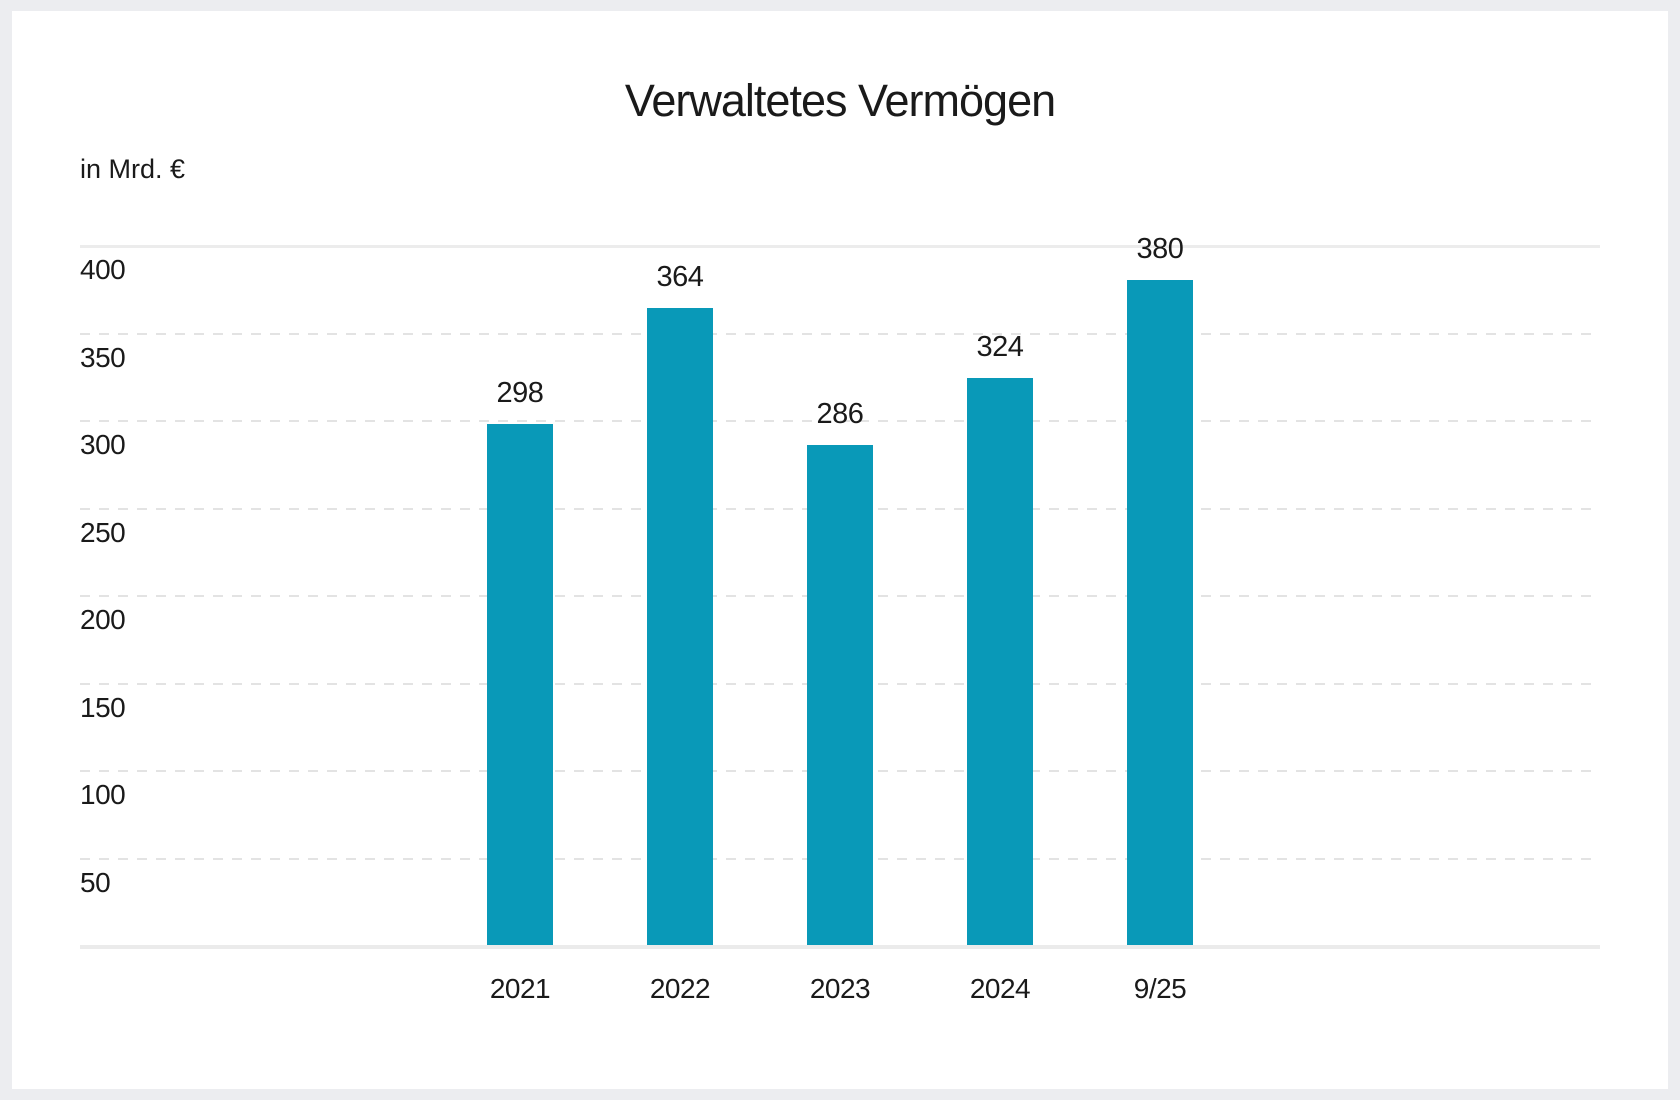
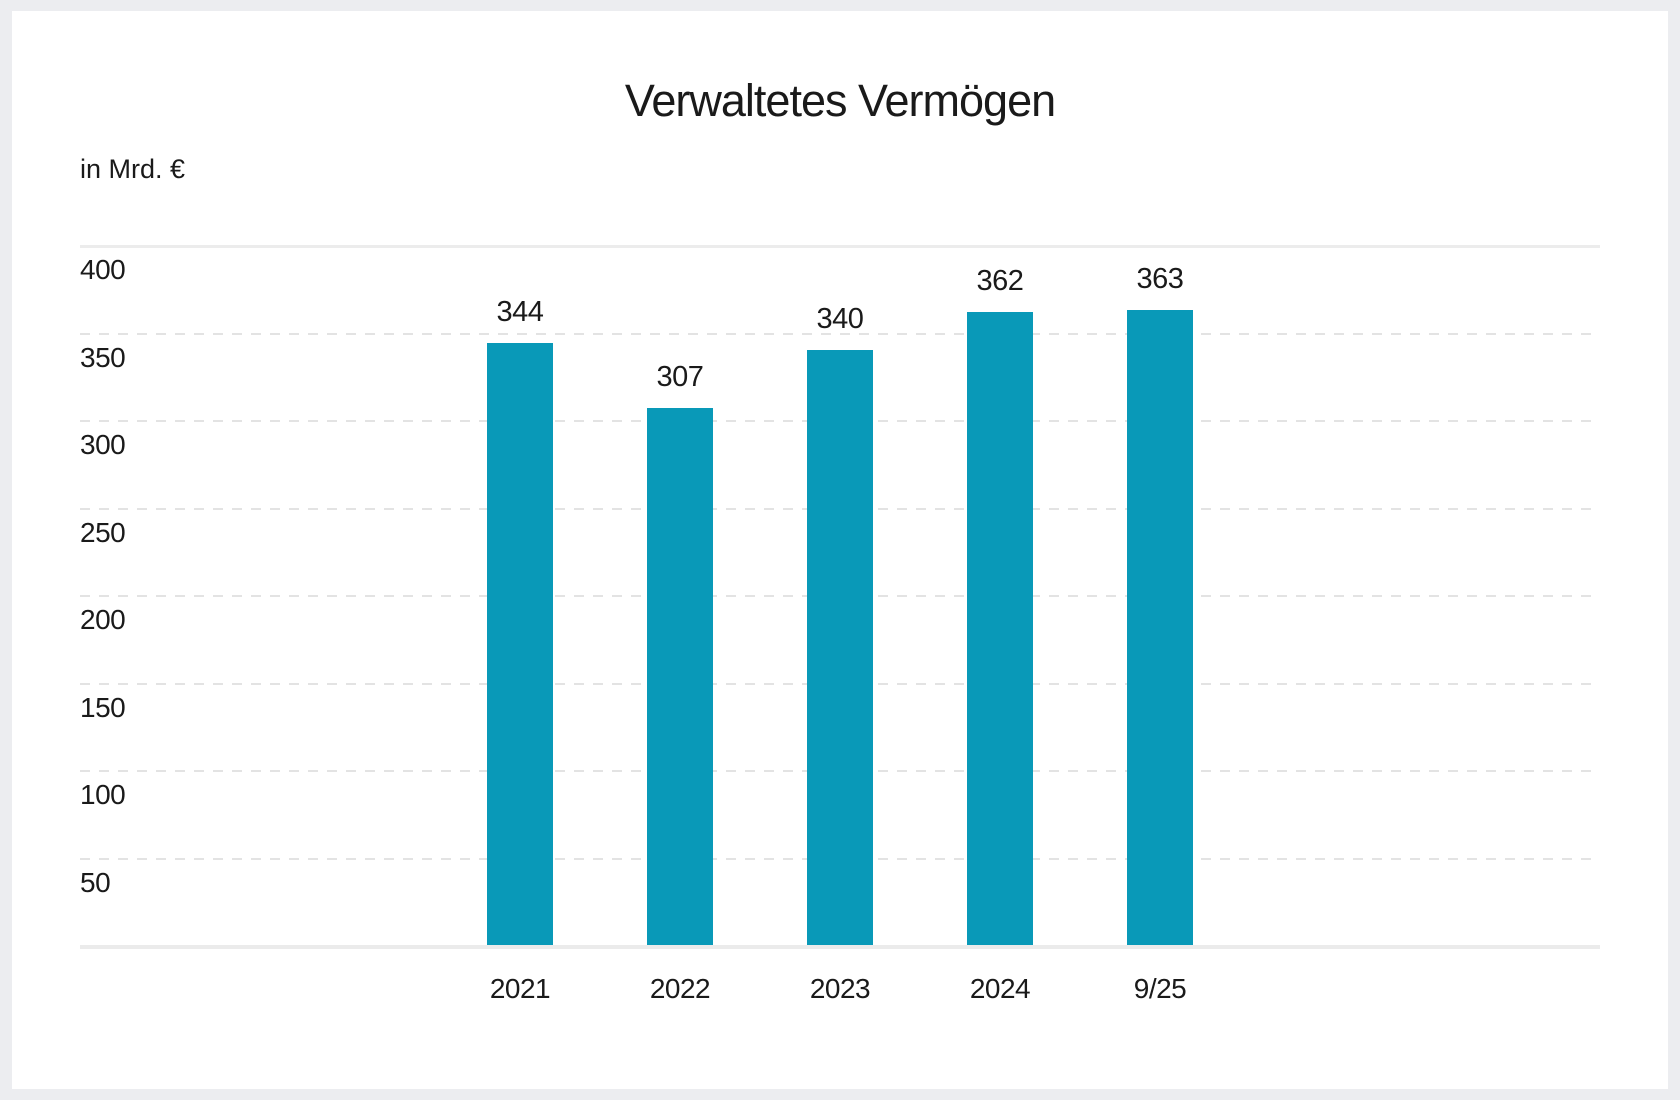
2021: 298 -> 344
2022: 364 -> 307
2023: 286 -> 340
2024: 324 -> 362
9/25: 380 -> 363
